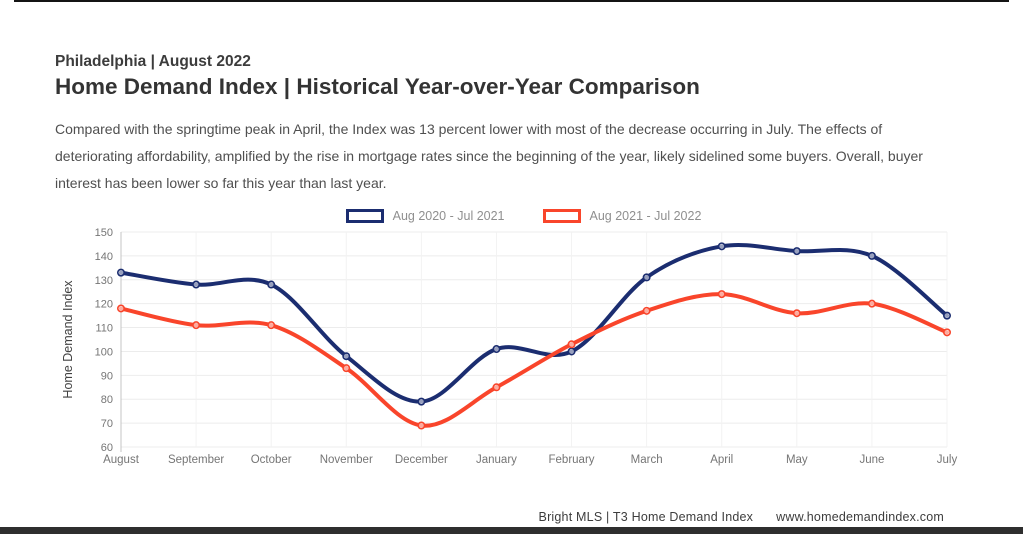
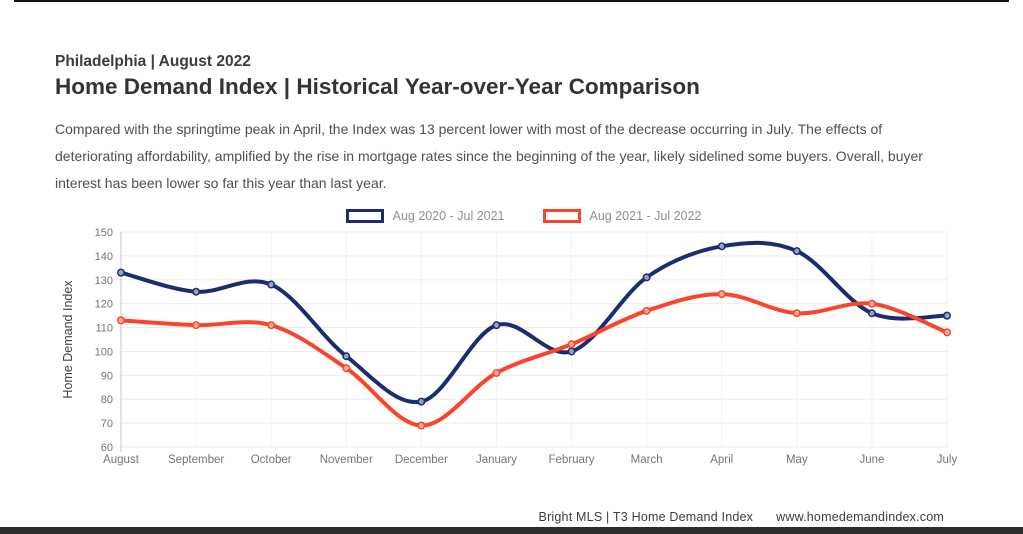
Aug 2021 - Jul 2022/August: 118 -> 113
Aug 2020 - Jul 2021/September: 128 -> 125
Aug 2020 - Jul 2021/January: 101 -> 111
Aug 2021 - Jul 2022/January: 85 -> 91
Aug 2020 - Jul 2021/June: 140 -> 116
